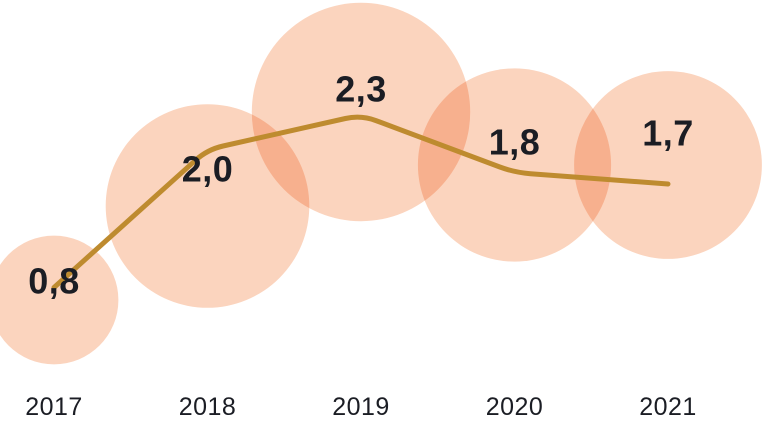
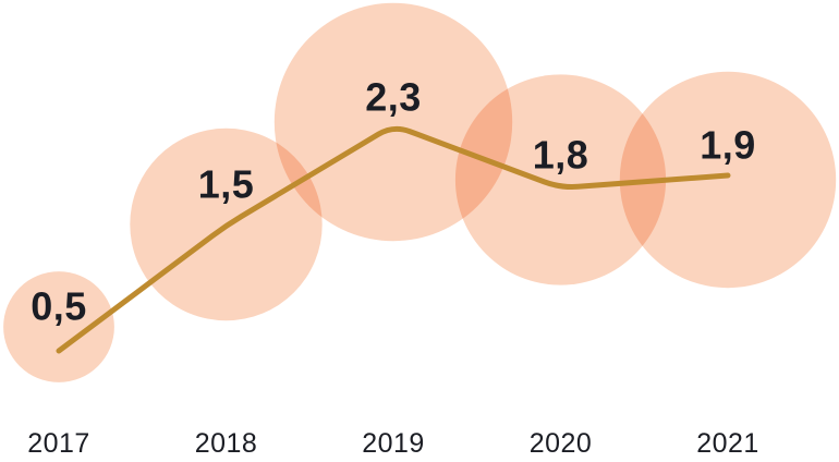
2017: 0,8 -> 0,5
2018: 2,0 -> 1,5
2021: 1,7 -> 1,9
